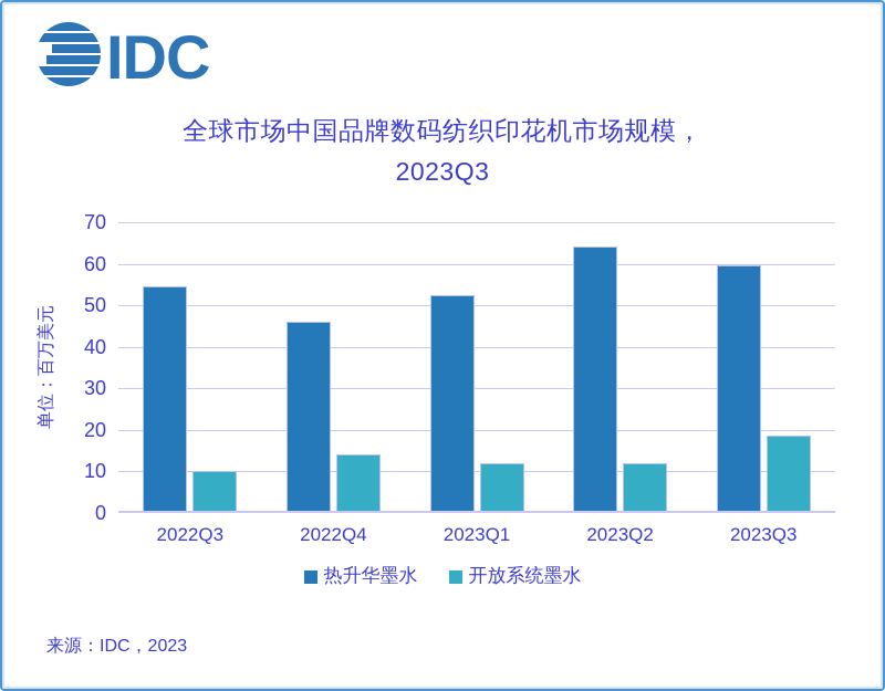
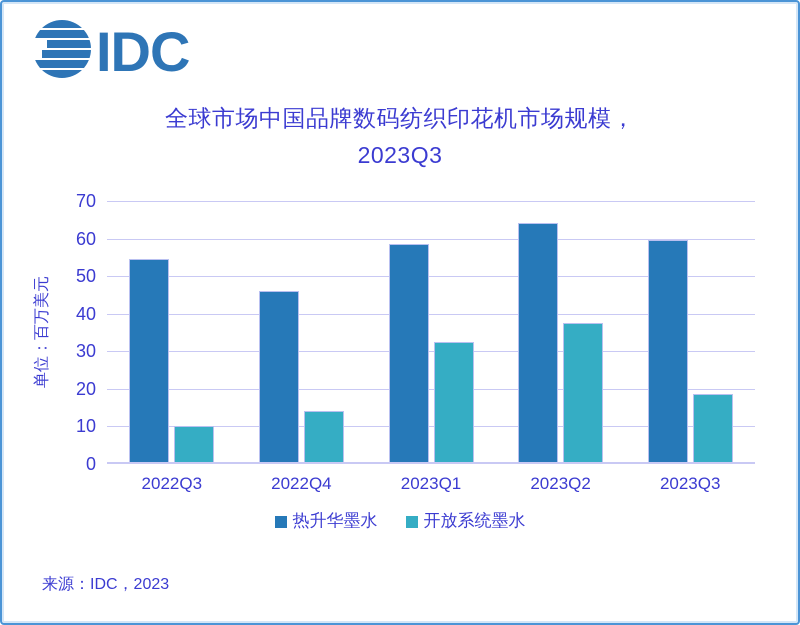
热升华墨水/2023Q1: 52 -> 58
开放系统墨水/2023Q1: 12 -> 32
开放系统墨水/2023Q2: 12 -> 37
